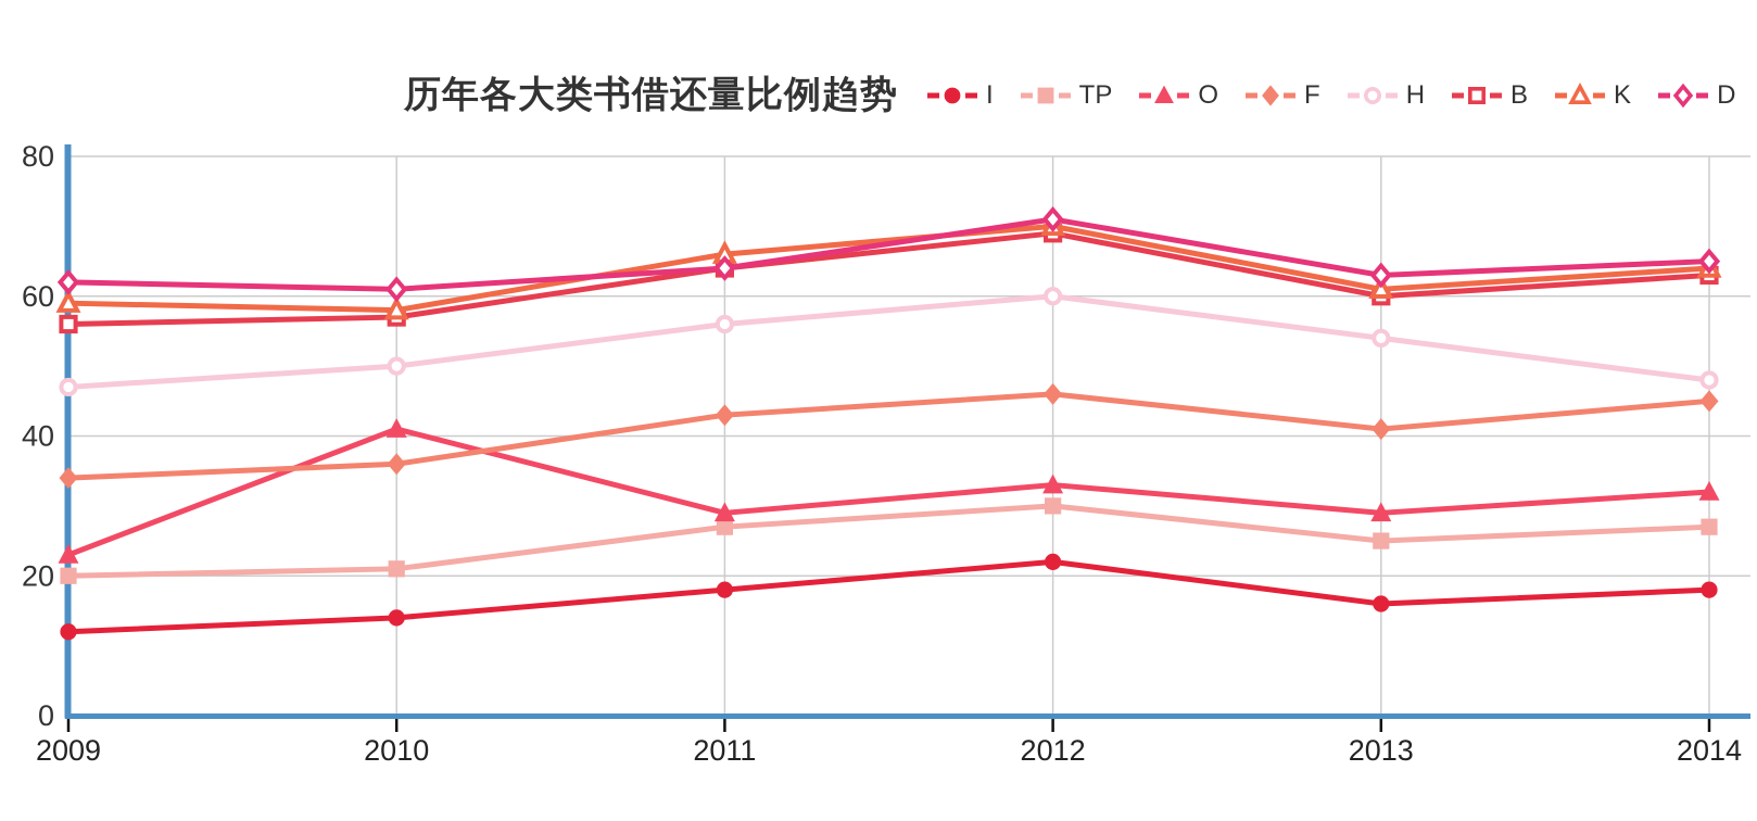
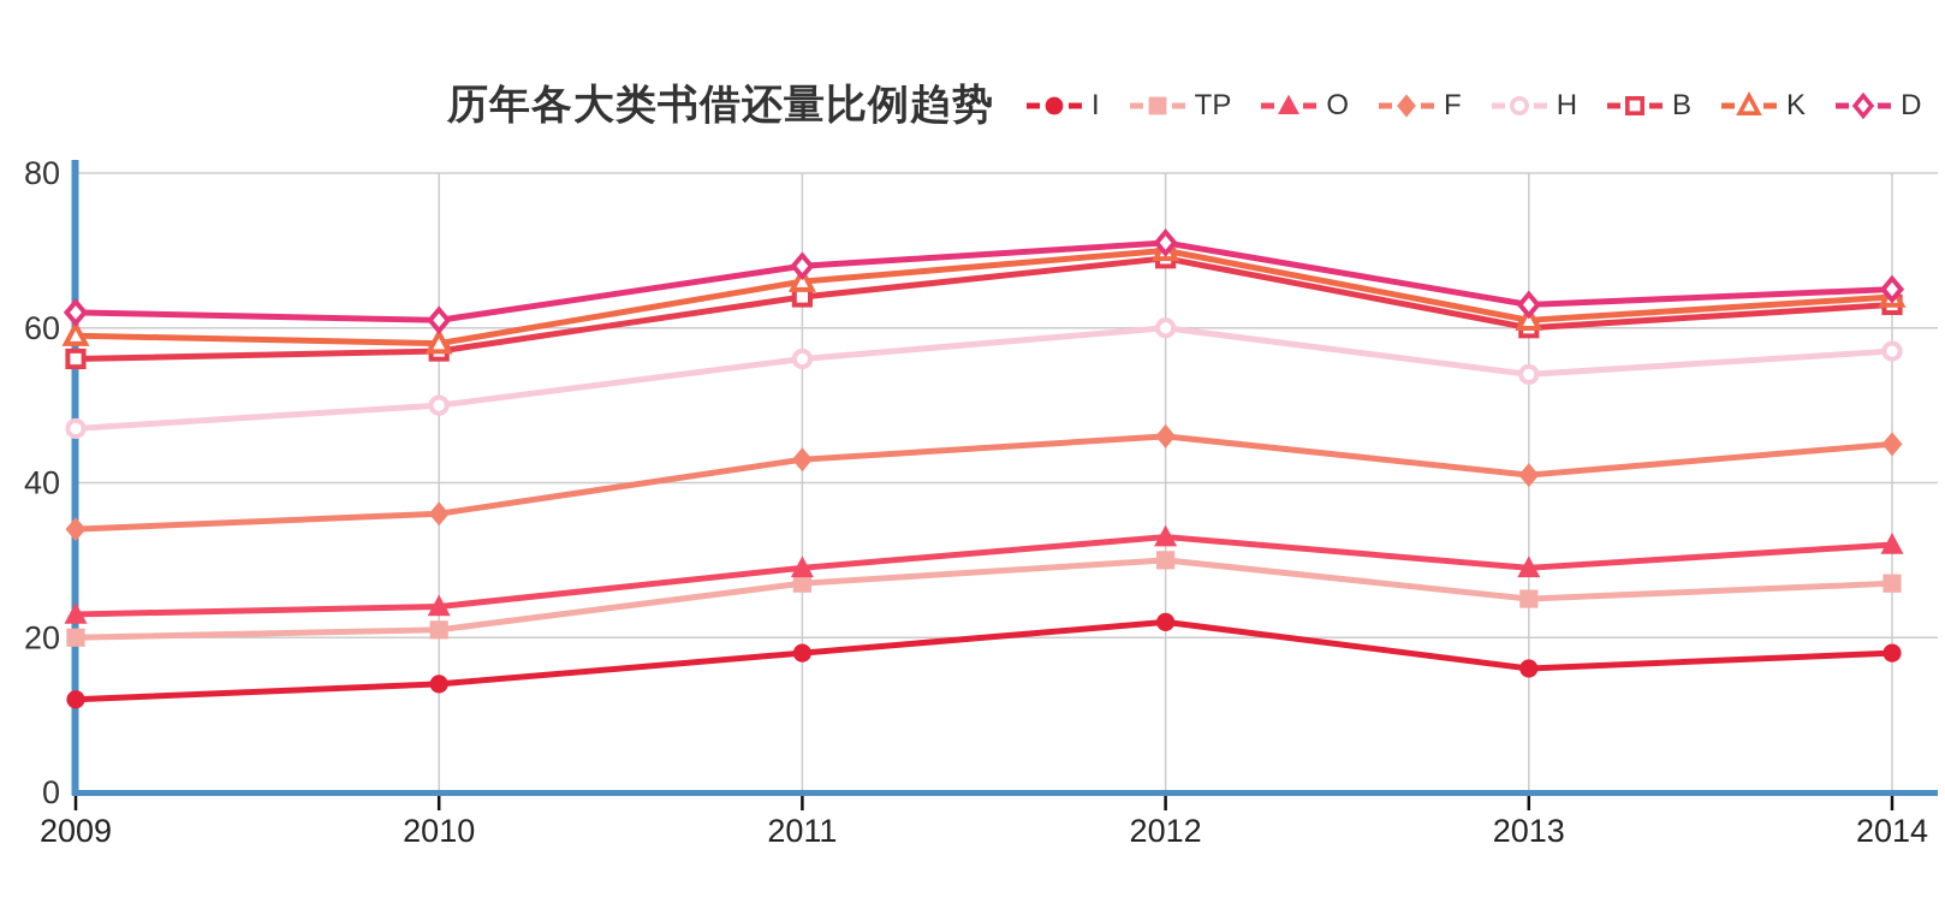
O/2010: 41 -> 24
D/2011: 64 -> 68
H/2014: 48 -> 57
